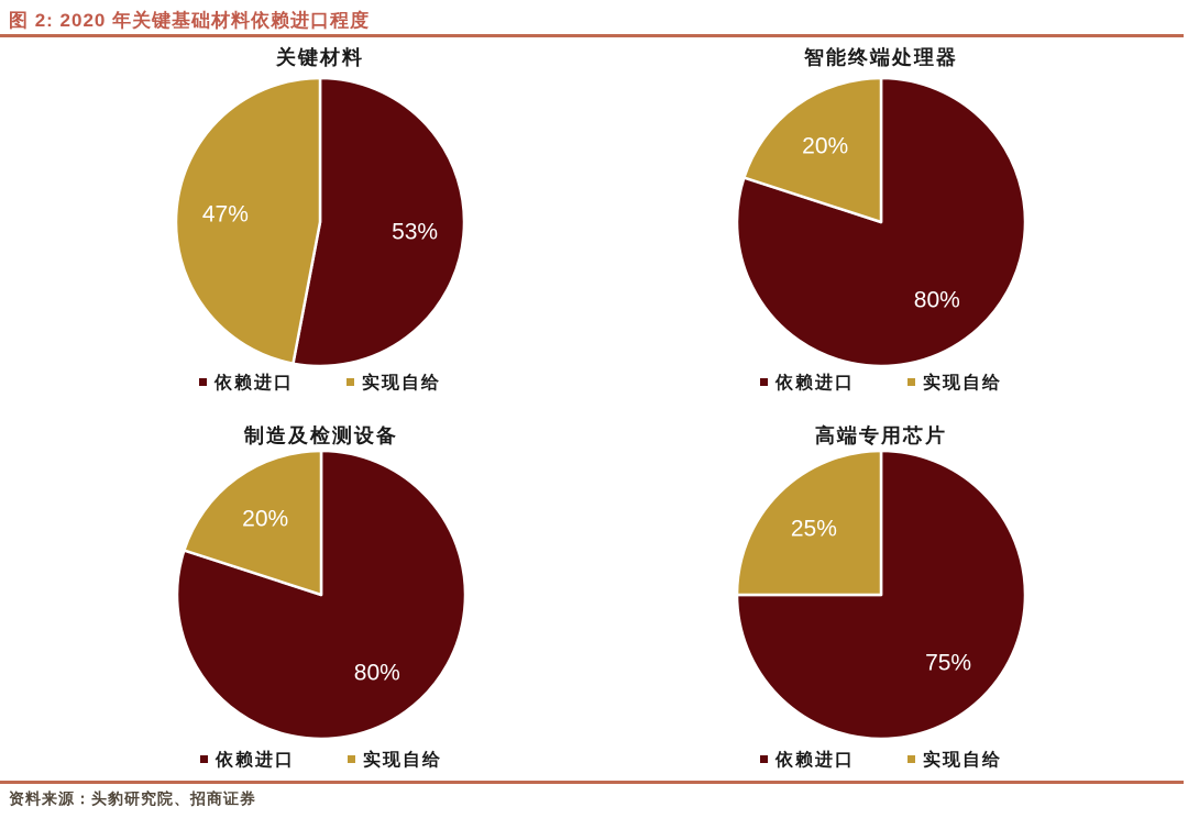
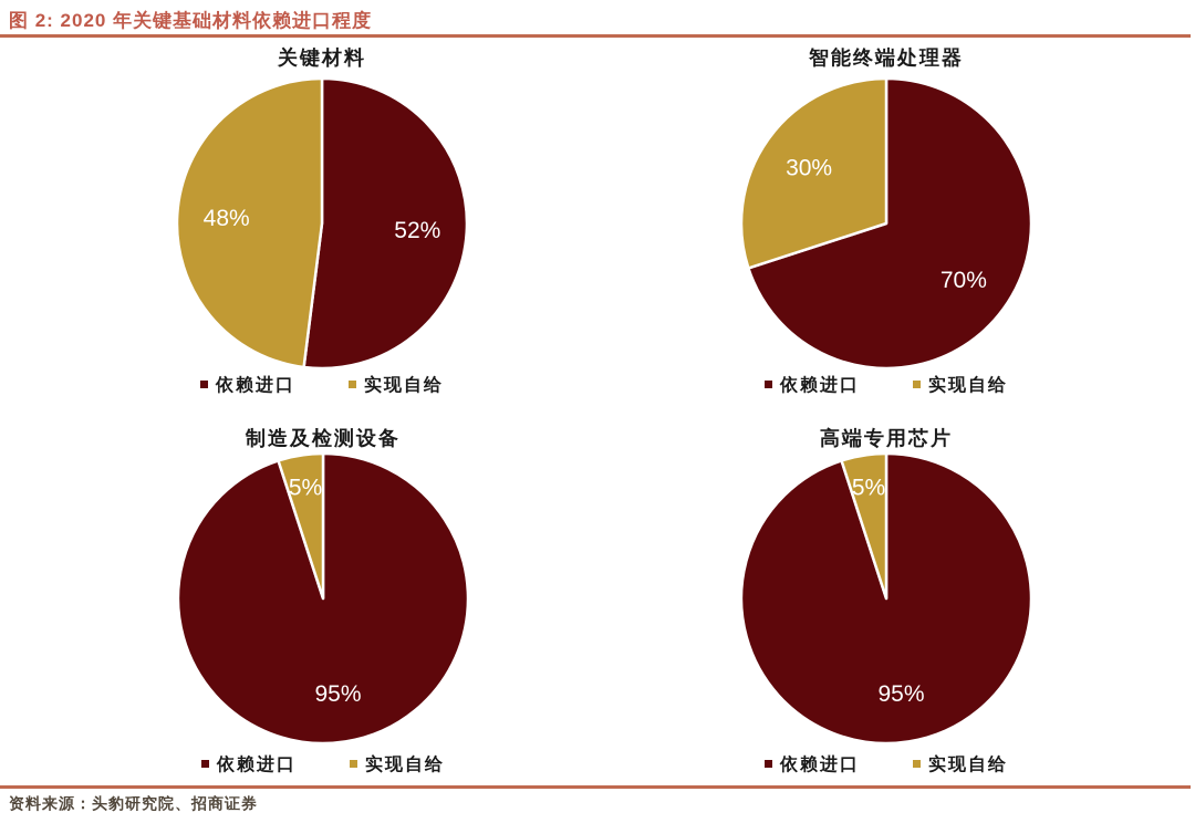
关键材料/依赖进口: 53% -> 52%
关键材料/实现自给: 47% -> 48%
智能终端处理器/依赖进口: 80% -> 70%
智能终端处理器/实现自给: 20% -> 30%
制造及检测设备/依赖进口: 80% -> 95%
制造及检测设备/实现自给: 20% -> 5%
高端专用芯片/依赖进口: 75% -> 95%
高端专用芯片/实现自给: 25% -> 5%
